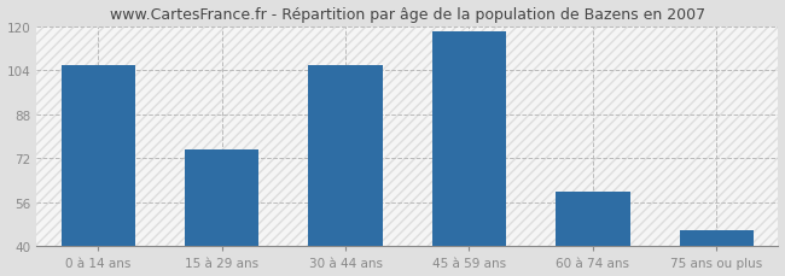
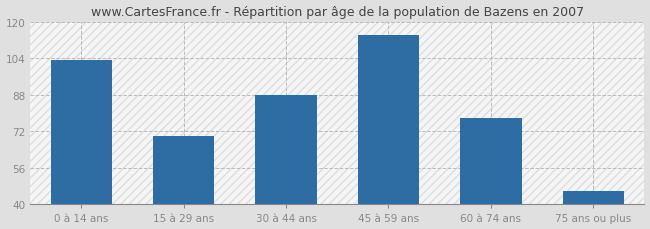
0 à 14 ans: 106 -> 103
15 à 29 ans: 75 -> 70
30 à 44 ans: 106 -> 88
45 à 59 ans: 118 -> 114
60 à 74 ans: 60 -> 78
